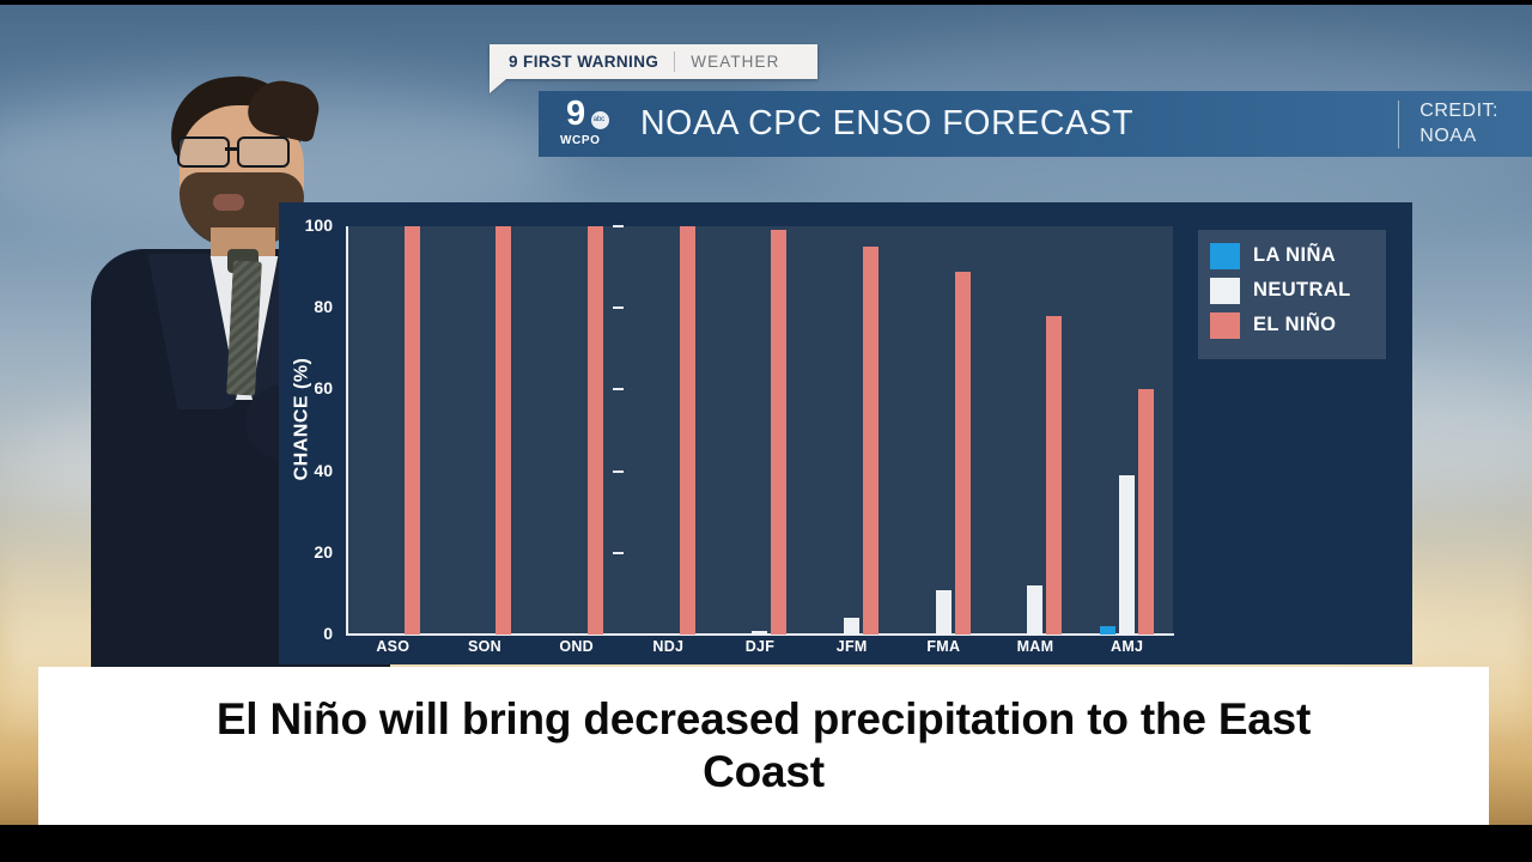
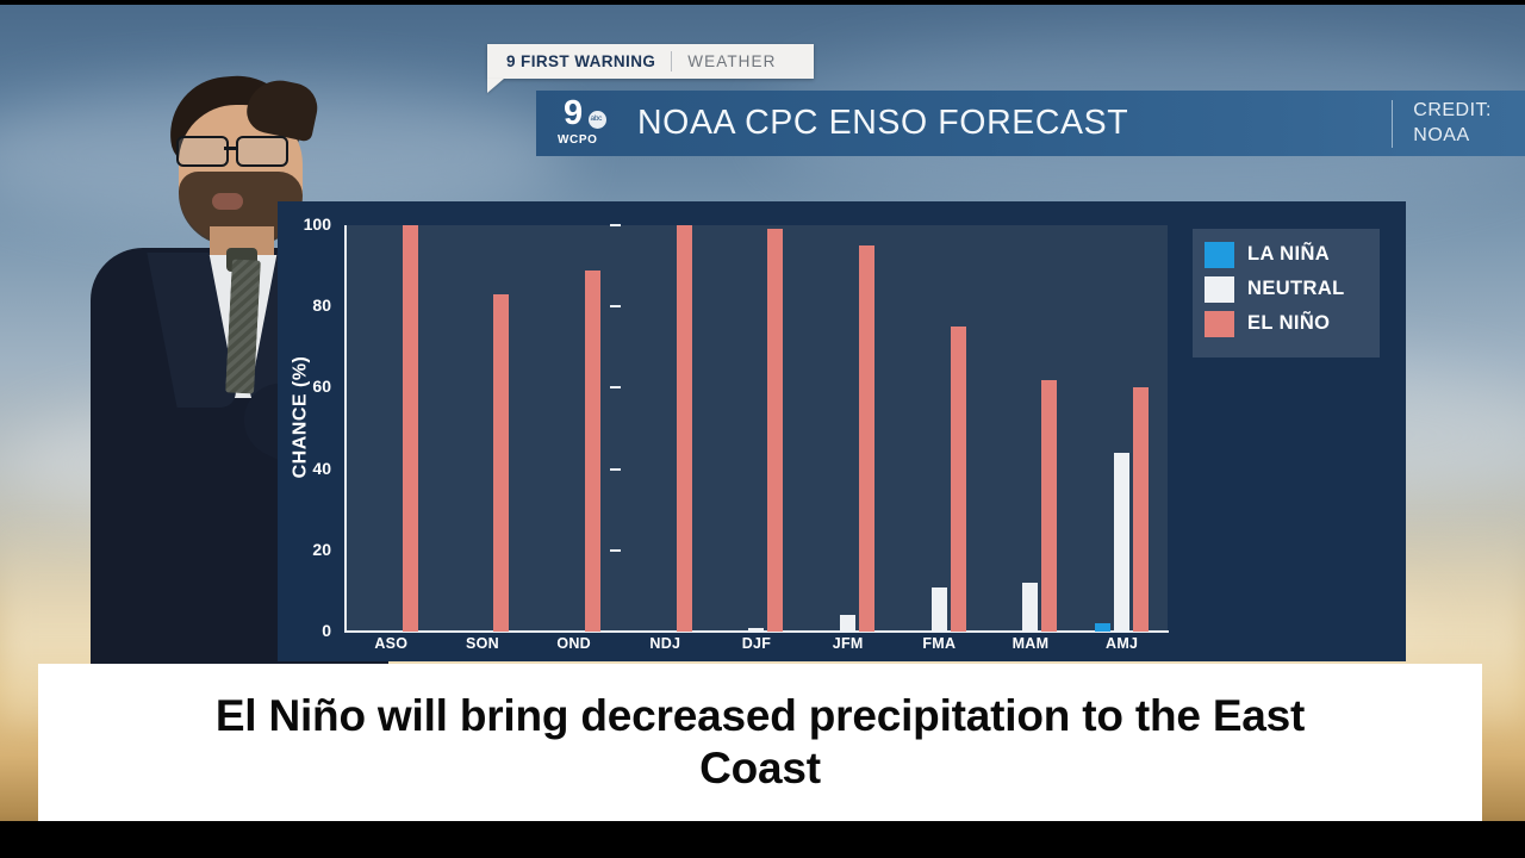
EL NIÑO/SON: 100 -> 83
EL NIÑO/OND: 100 -> 89
EL NIÑO/FMA: 89 -> 75
EL NIÑO/MAM: 78 -> 62
NEUTRAL/AMJ: 39 -> 44
